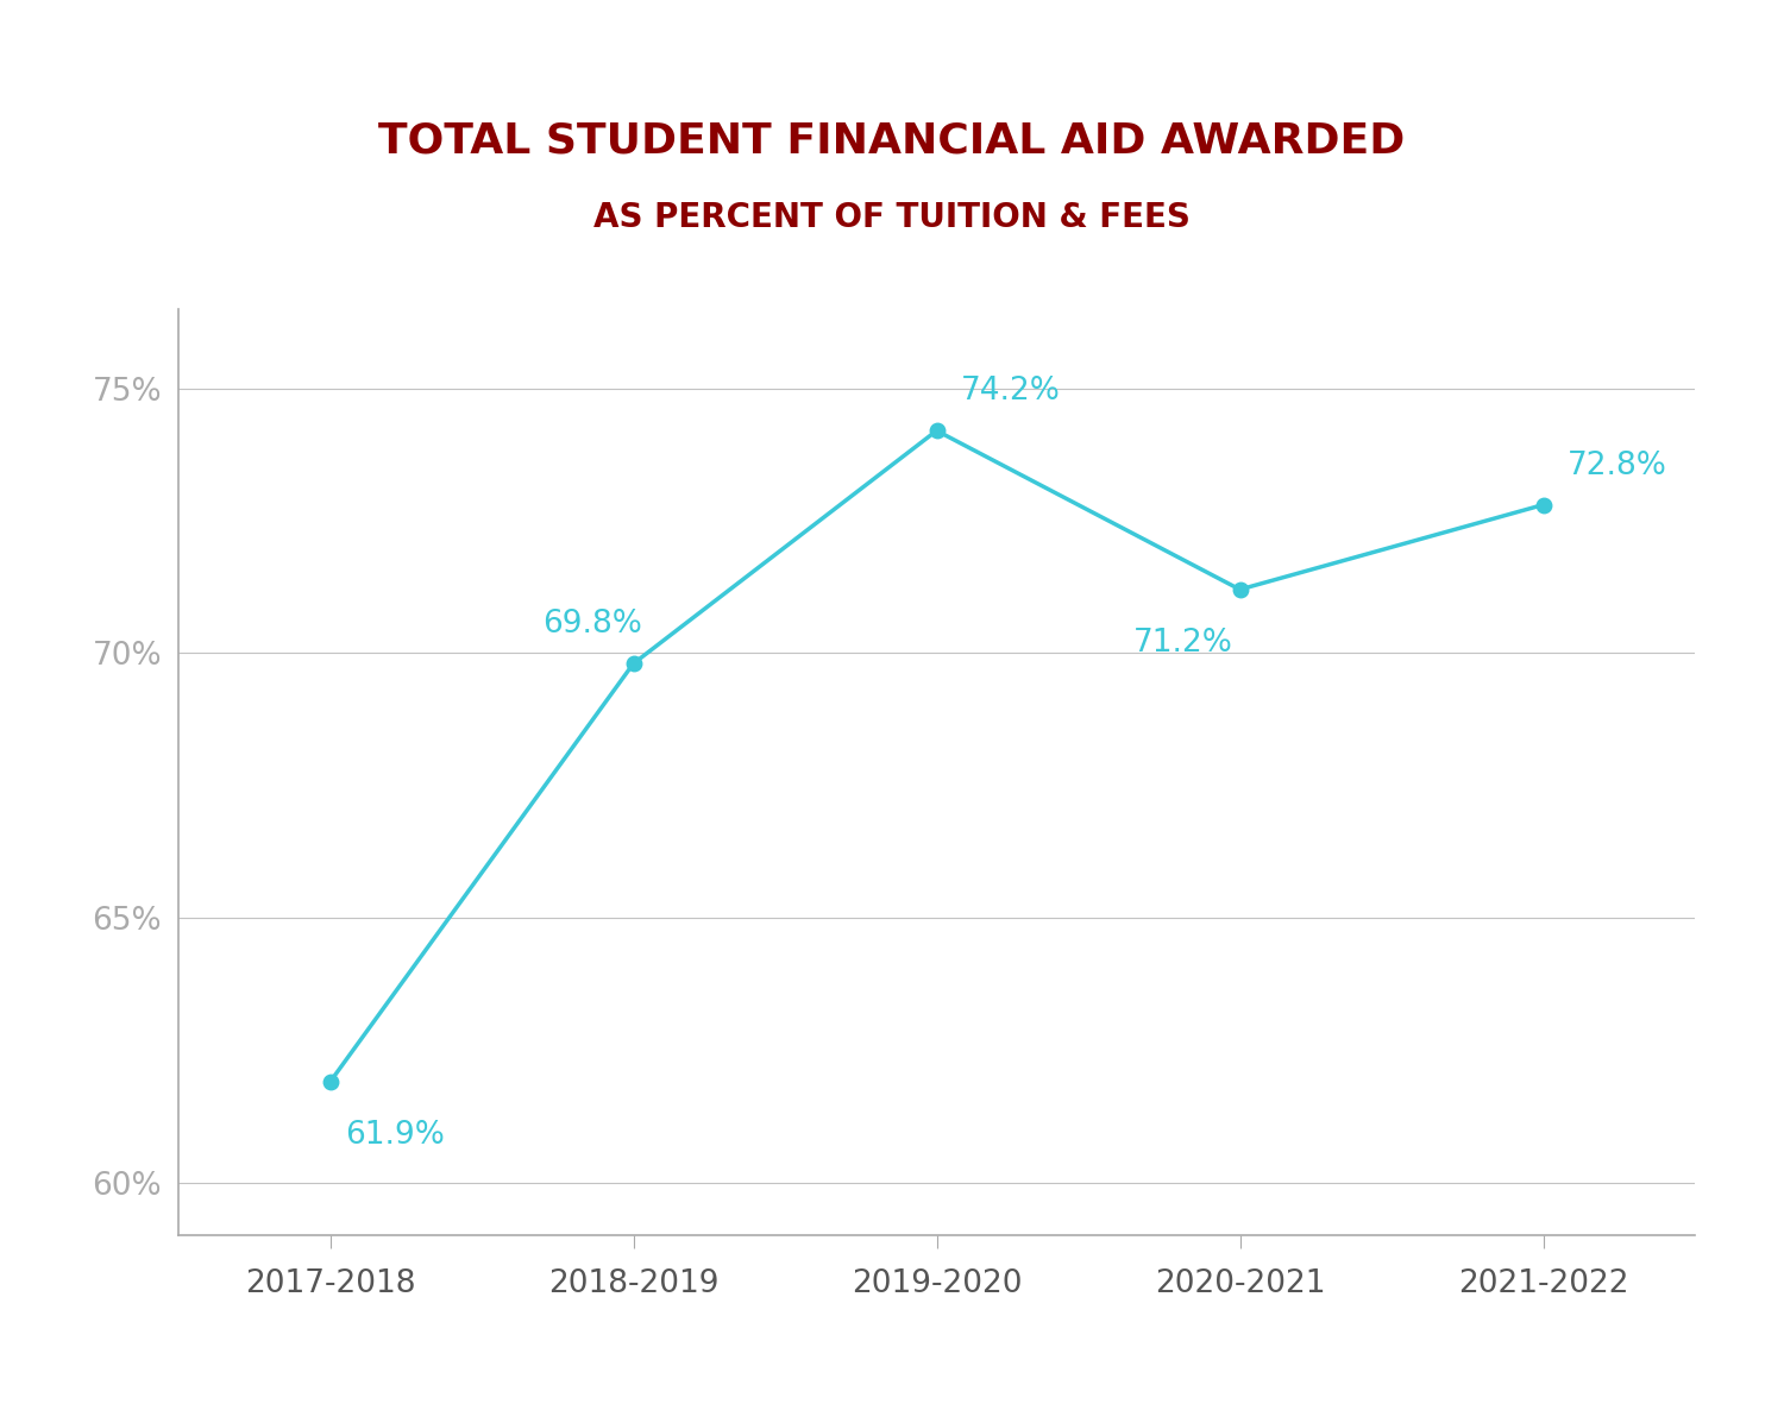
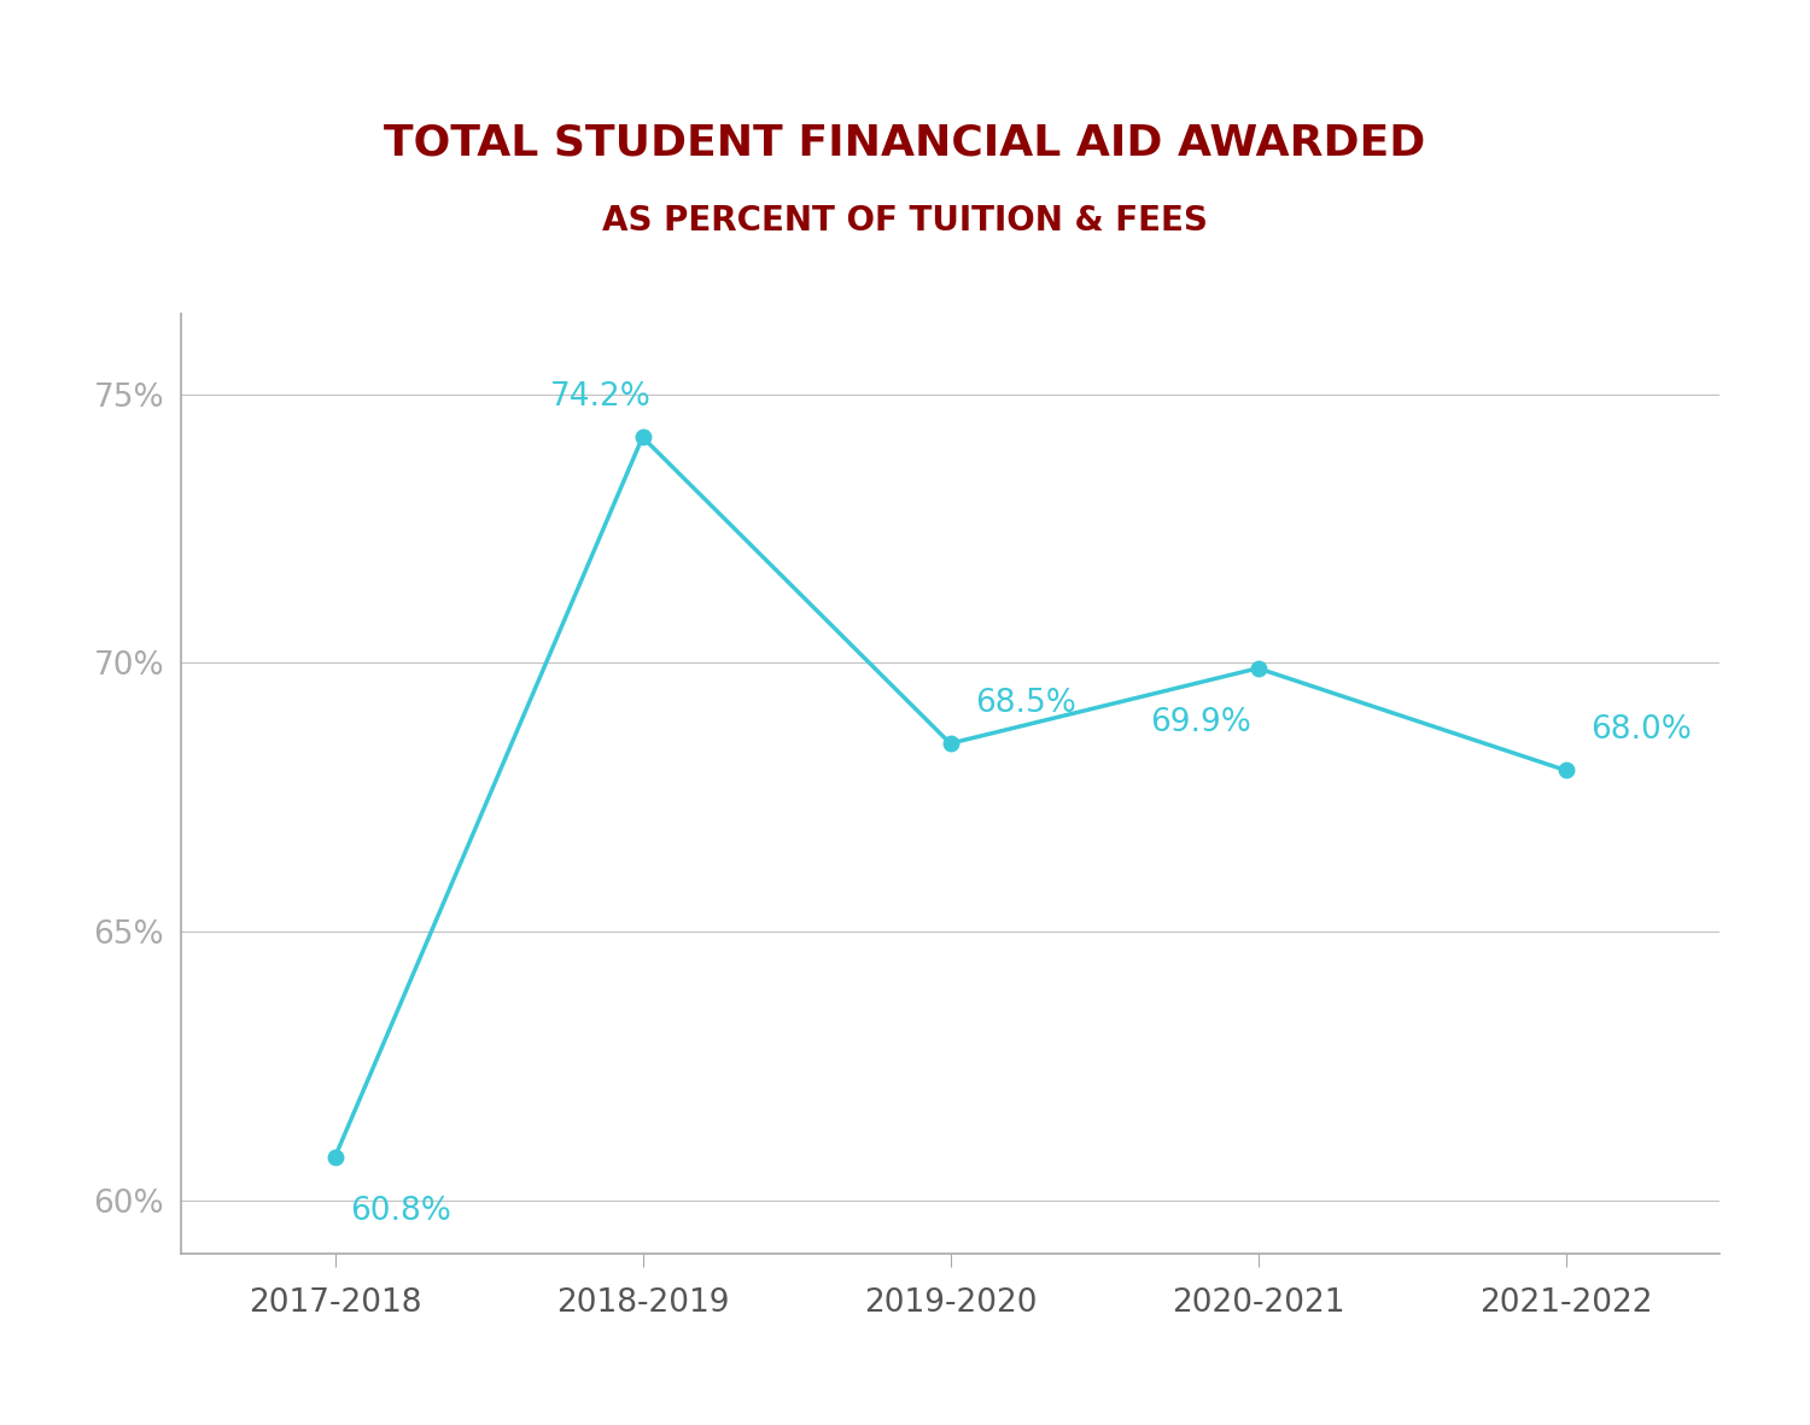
2017-2018: 61.9% -> 60.8%
2018-2019: 69.8% -> 74.2%
2019-2020: 74.2% -> 68.5%
2020-2021: 71.2% -> 69.9%
2021-2022: 72.8% -> 68.0%
